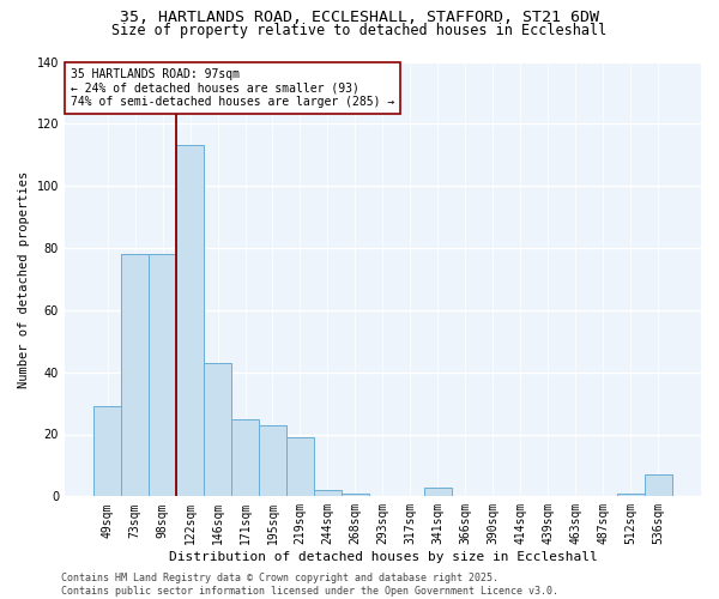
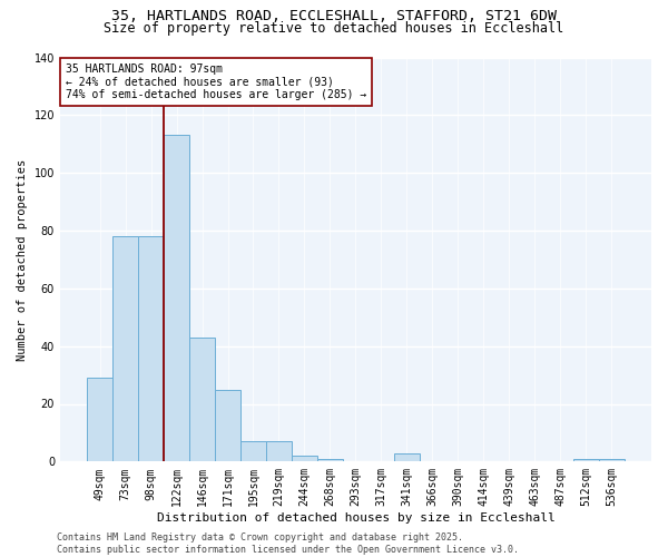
195sqm: 23 -> 7
219sqm: 19 -> 7
536sqm: 7 -> 1
